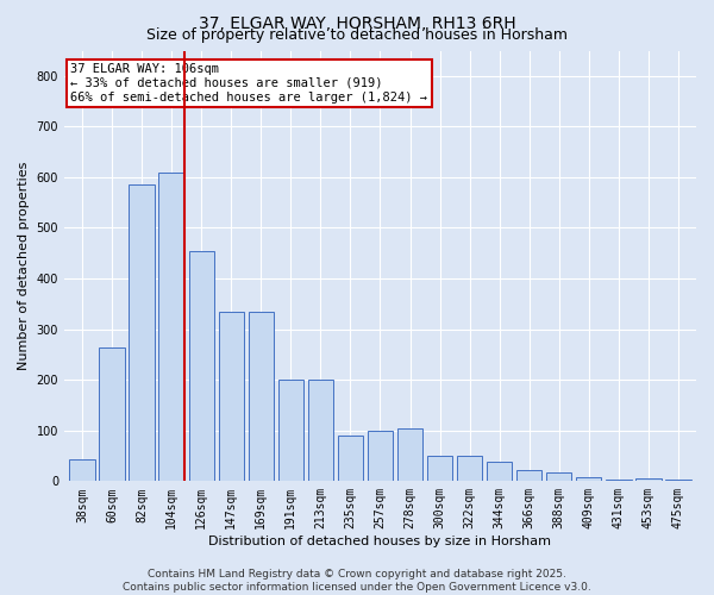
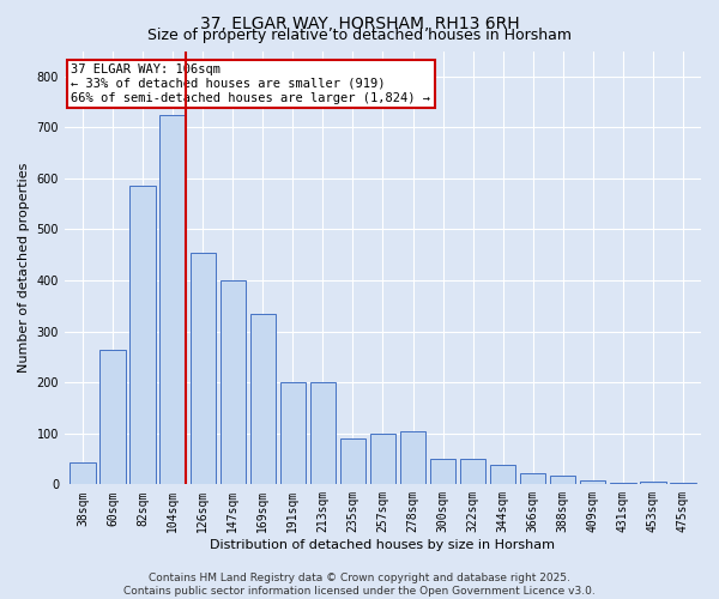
104sqm: 610 -> 725
147sqm: 335 -> 400
